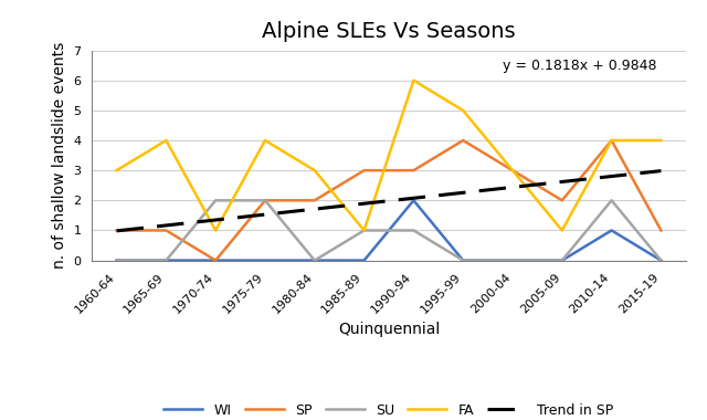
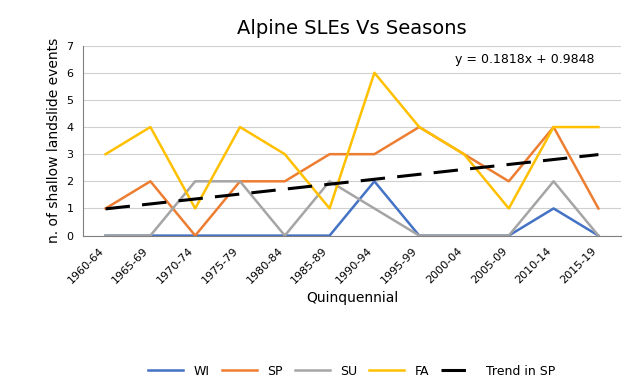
SP/1965-69: 1 -> 2
SU/1985-89: 1 -> 2
FA/1995-99: 5 -> 4
